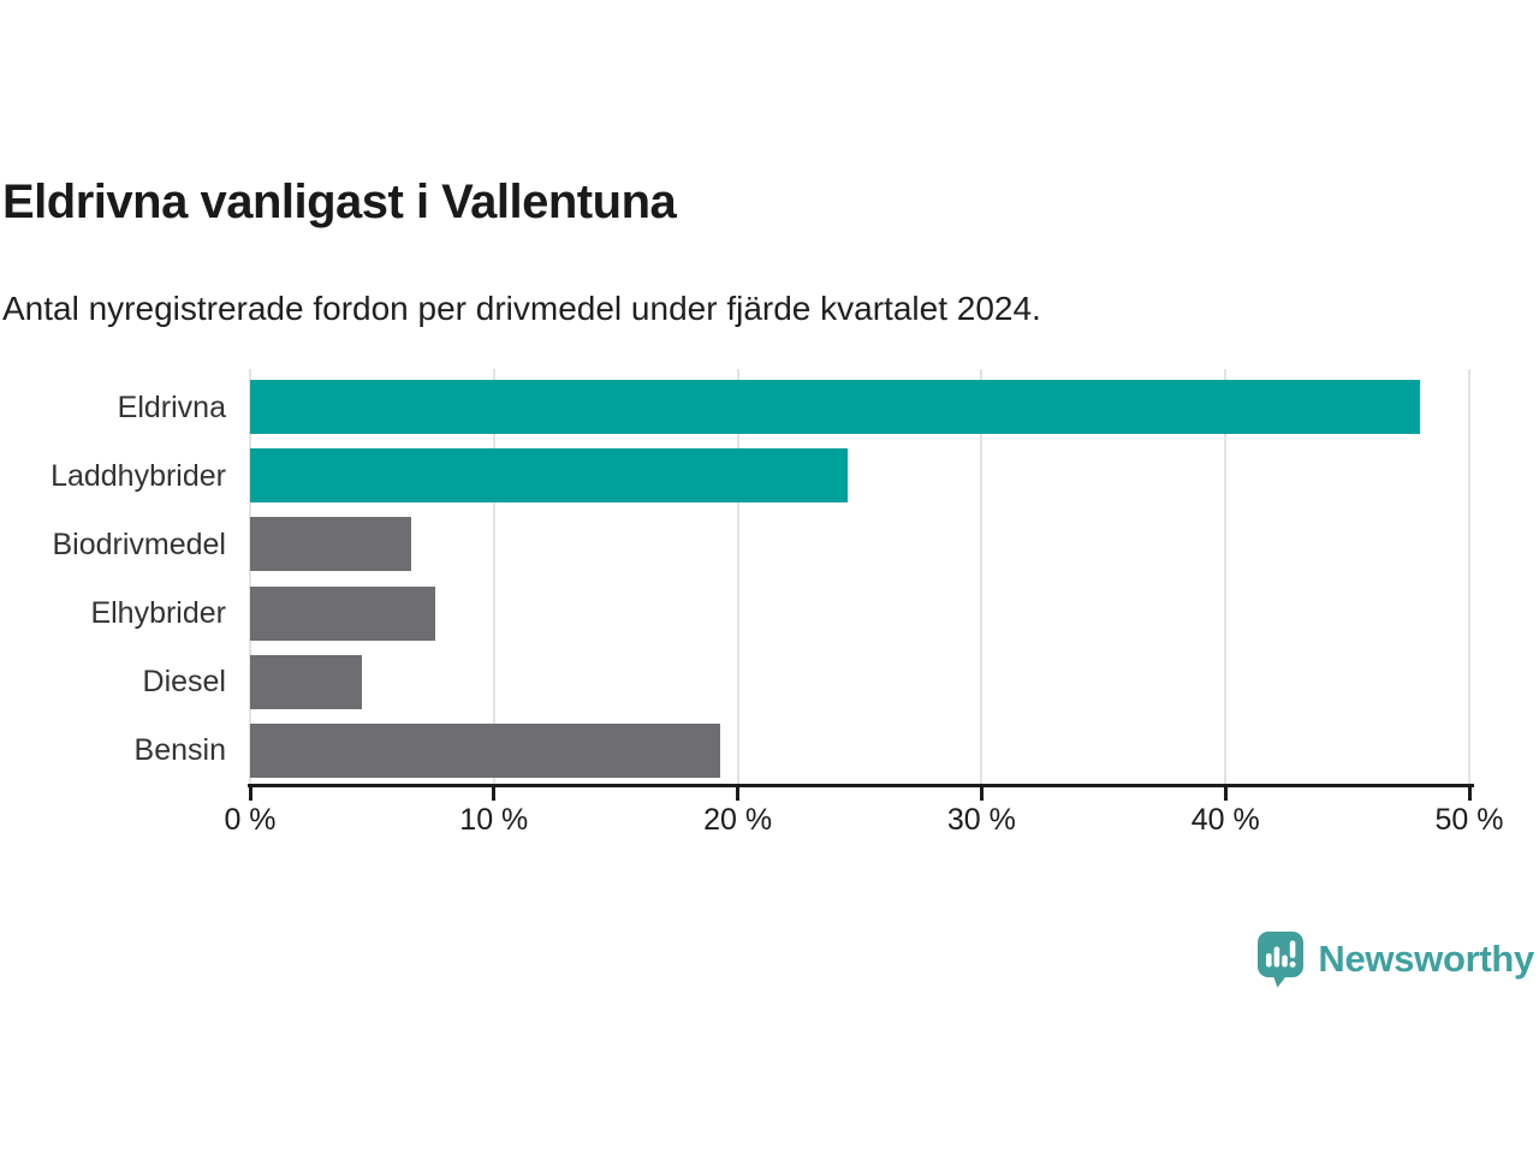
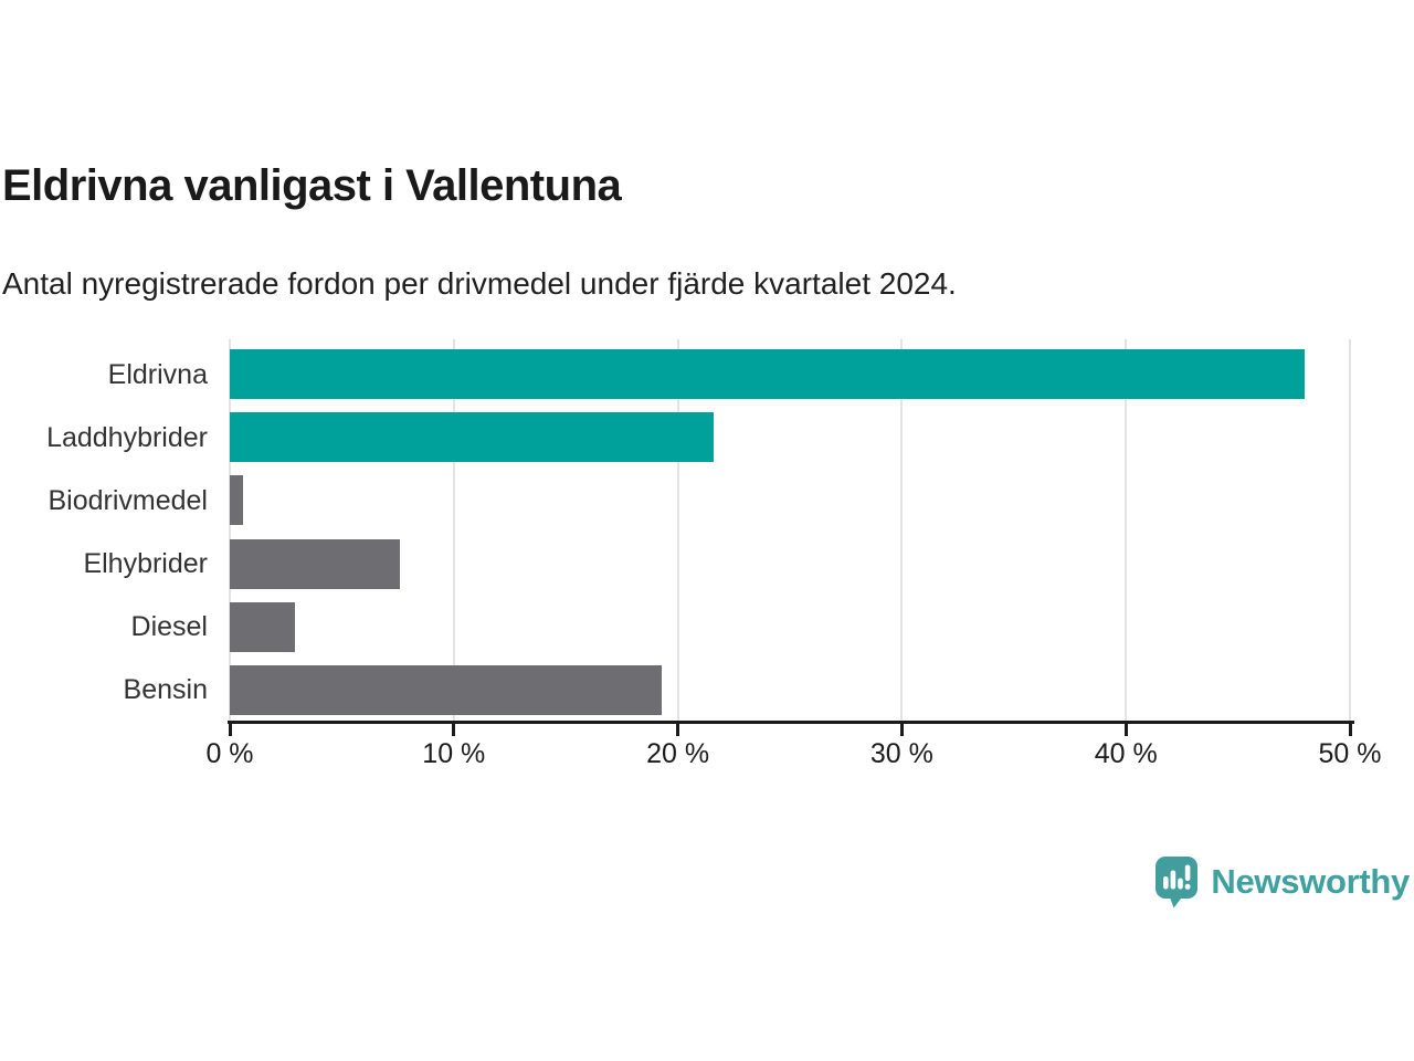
Laddhybrider: 24.5% -> 21.6%
Biodrivmedel: 6.6% -> 0.6%
Diesel: 4.6% -> 2.9%
